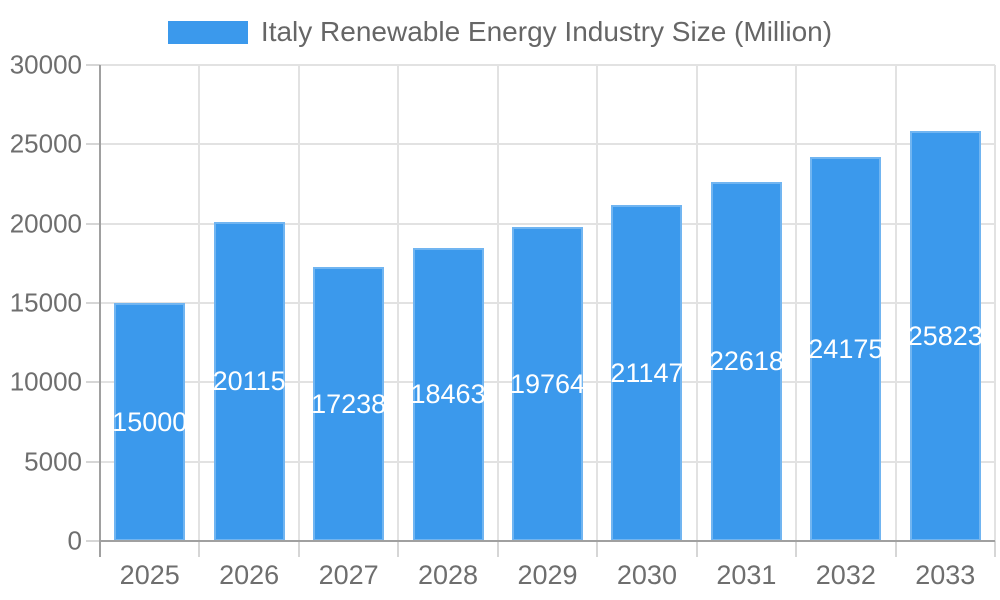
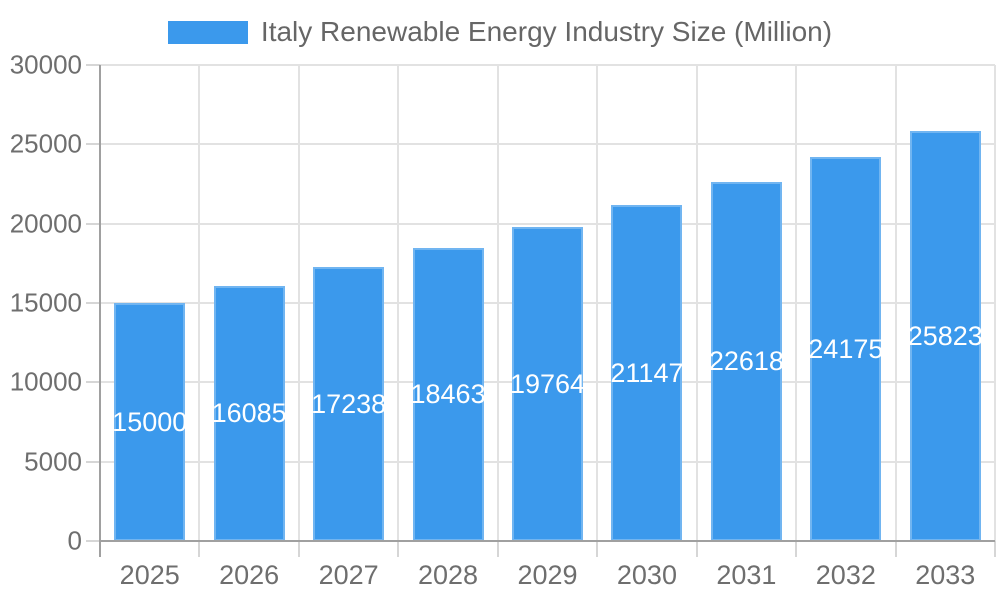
2026: 20115 -> 16085
